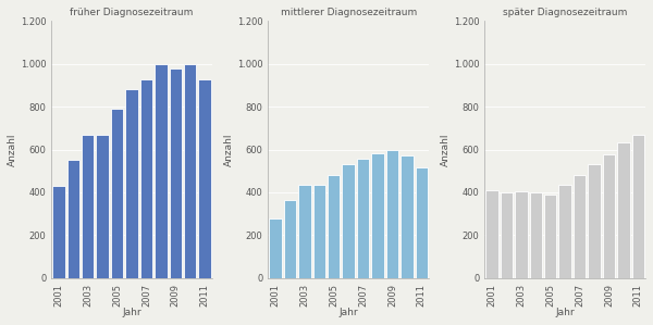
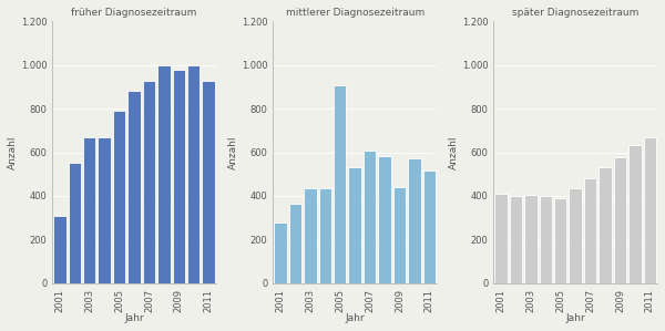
früher Diagnosezeitraum/2001: 430 -> 310
mittlerer Diagnosezeitraum/2005: 480 -> 910
mittlerer Diagnosezeitraum/2007: 560 -> 610
mittlerer Diagnosezeitraum/2009: 600 -> 440
